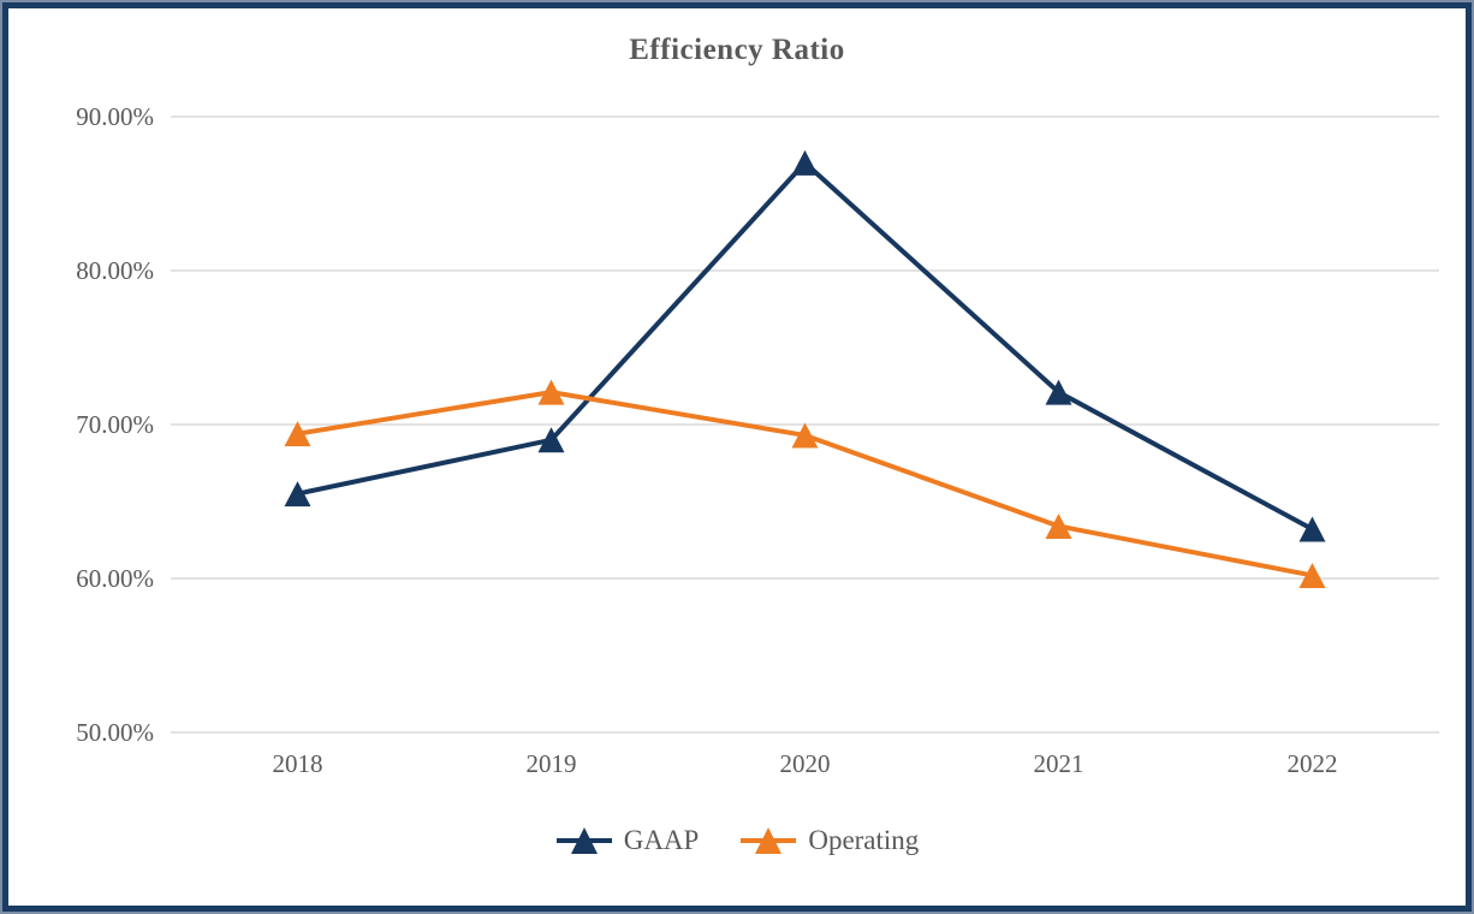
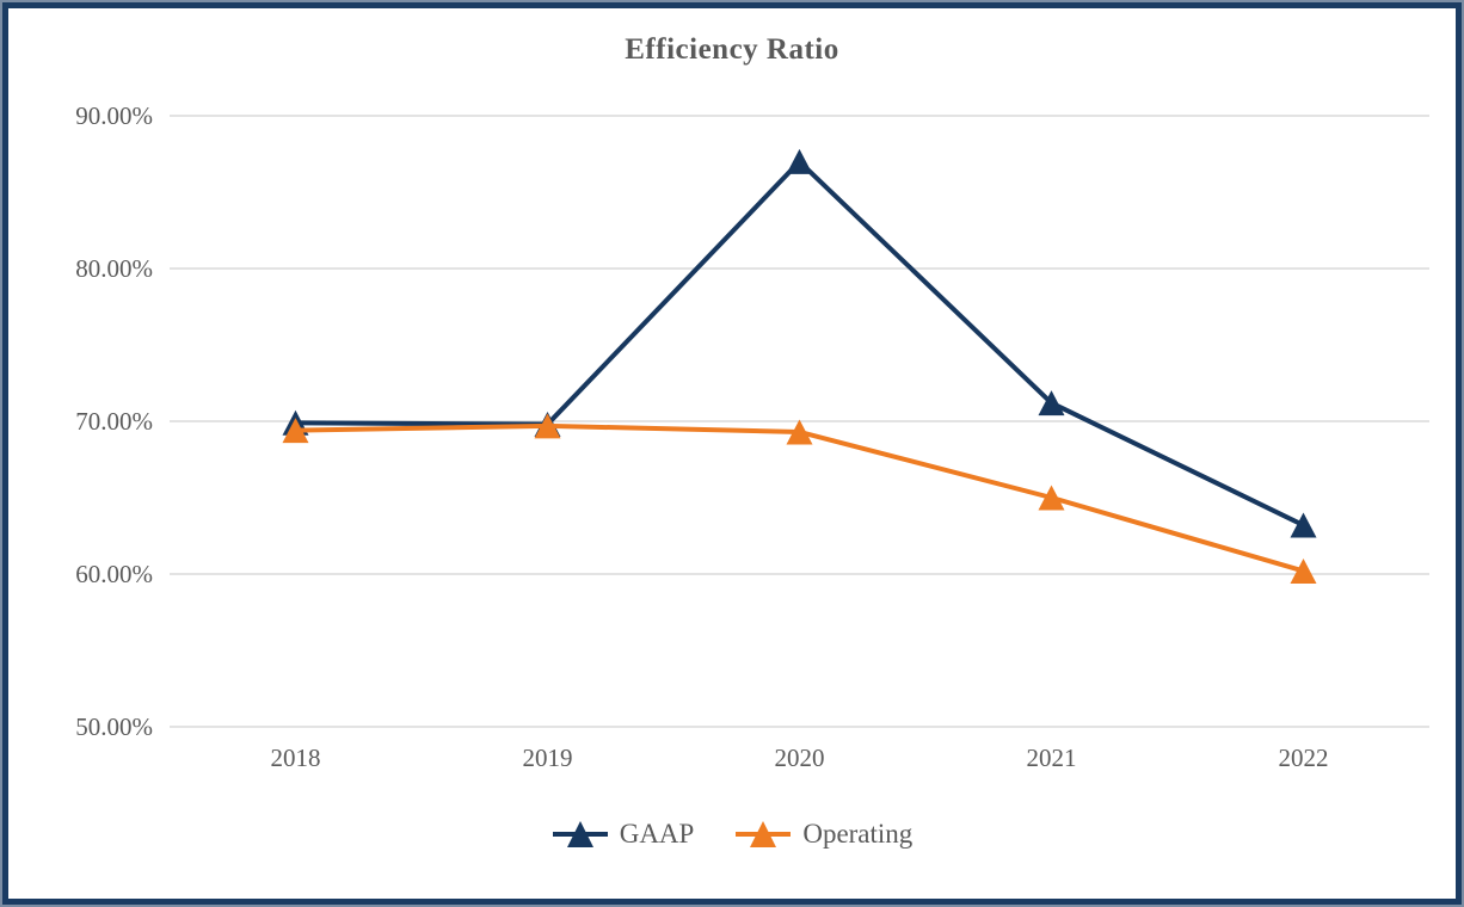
GAAP/2018: 65.5% -> 69.9%
GAAP/2019: 69.0% -> 69.8%
Operating/2019: 72.1% -> 69.7%
GAAP/2021: 72.1% -> 71.2%
Operating/2021: 63.4% -> 65.0%
